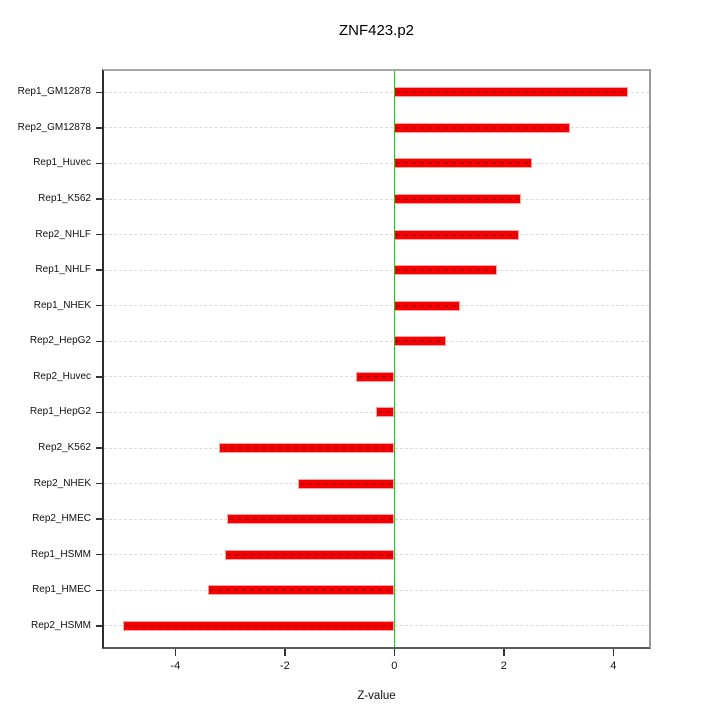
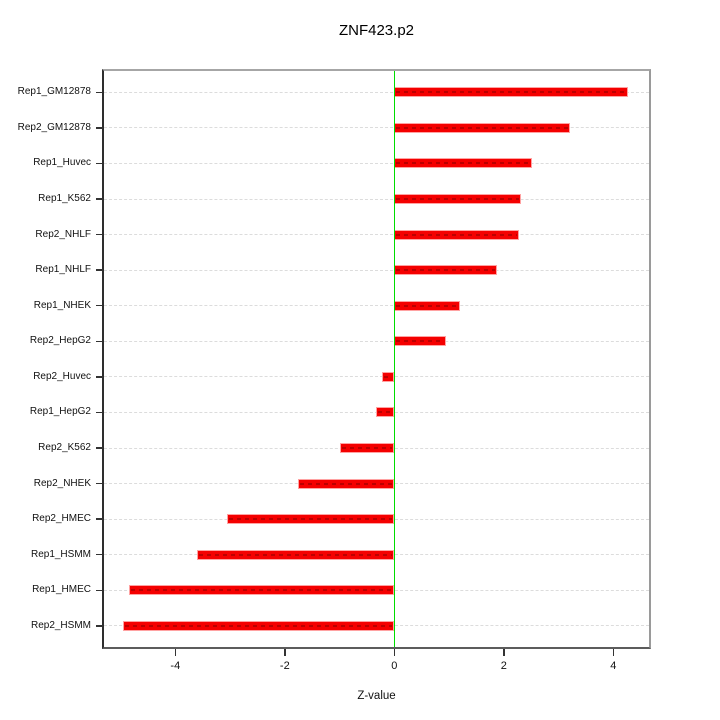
Rep2_Huvec: -0.7 -> -0.2
Rep2_K562: -3.2 -> -1.0
Rep1_HSMM: -3.1 -> -3.6
Rep1_HMEC: -3.4 -> -4.8
